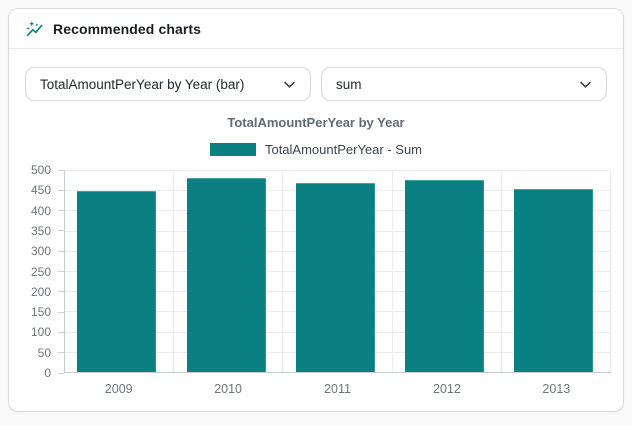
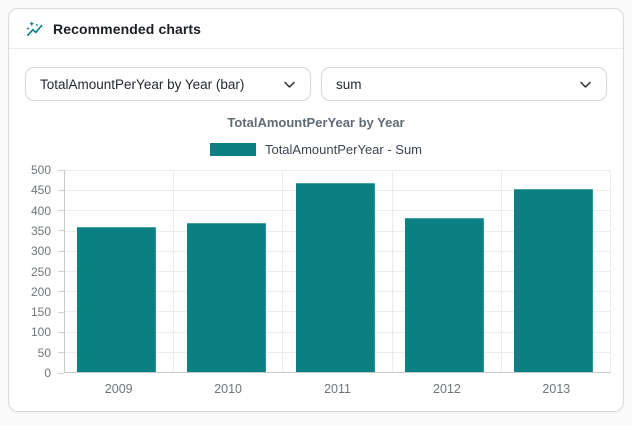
2009: 450 -> 360
2010: 480 -> 370
2012: 480 -> 380
